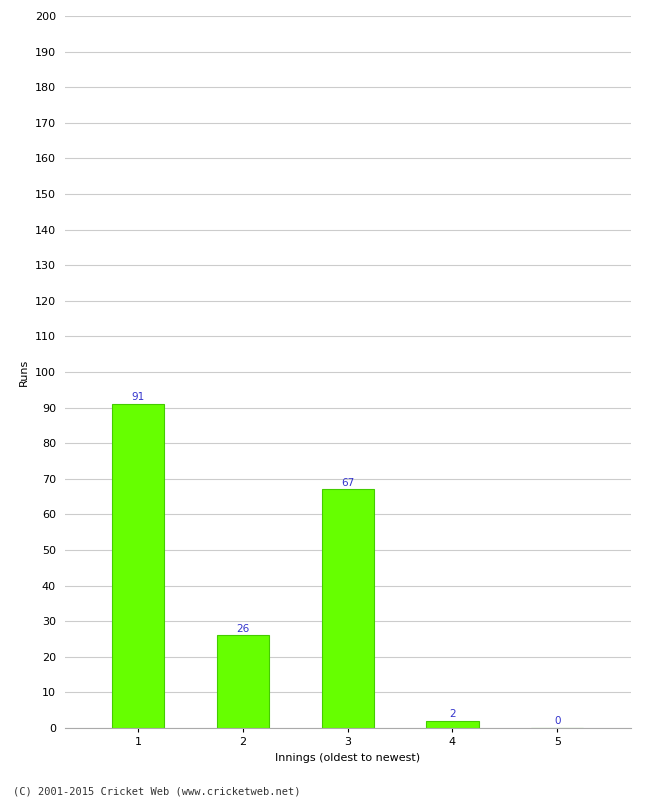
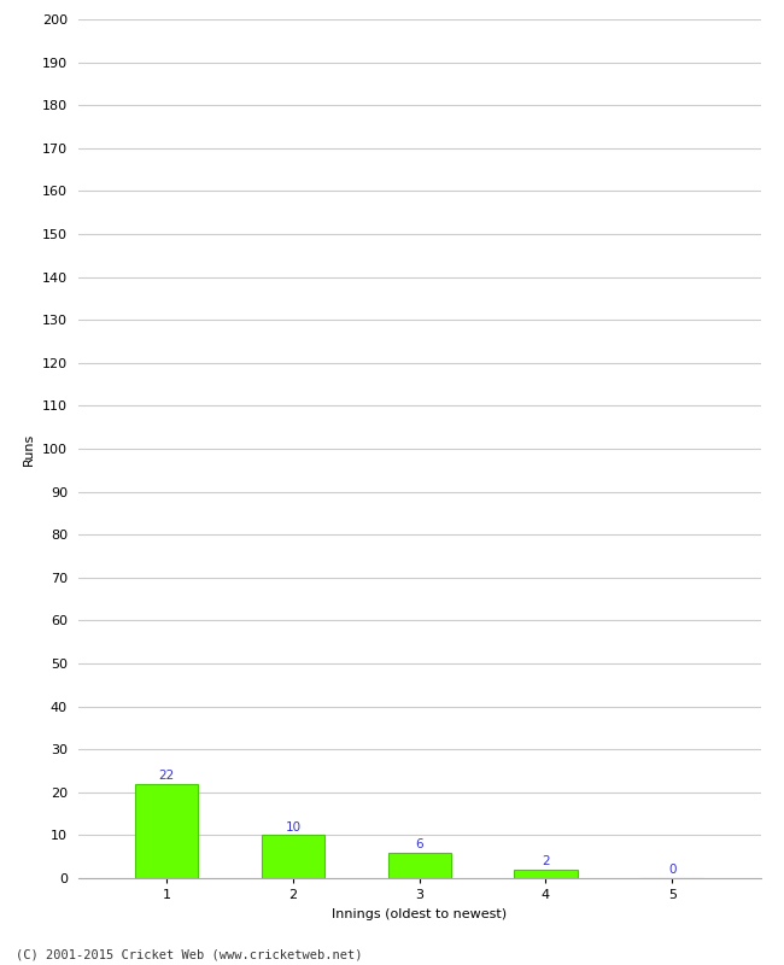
1: 91 -> 22
2: 26 -> 10
3: 67 -> 6
